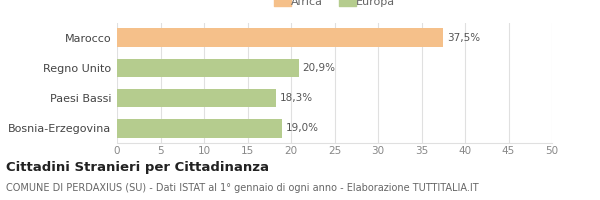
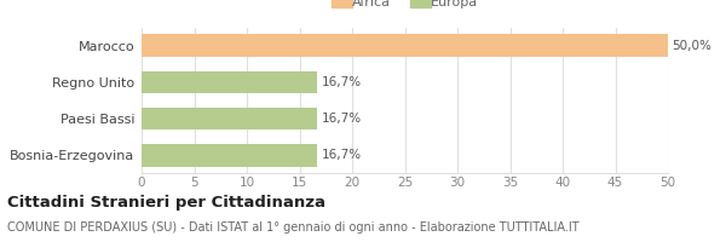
Marocco: 37,5% -> 50,0%
Regno Unito: 20,9% -> 16,7%
Paesi Bassi: 18,3% -> 16,7%
Bosnia-Erzegovina: 19,0% -> 16,7%
